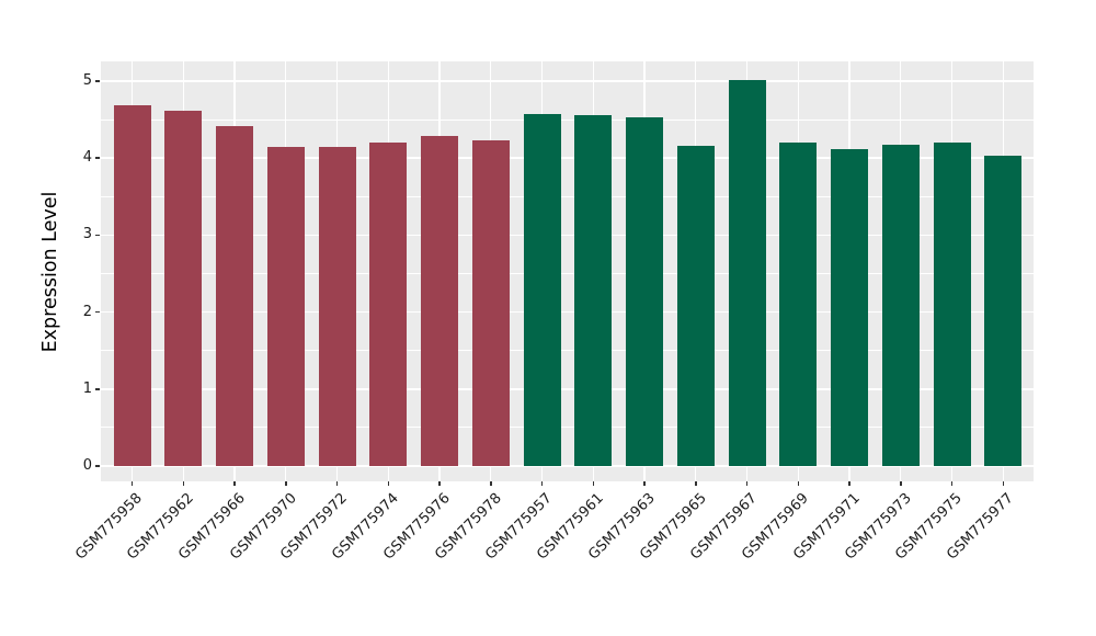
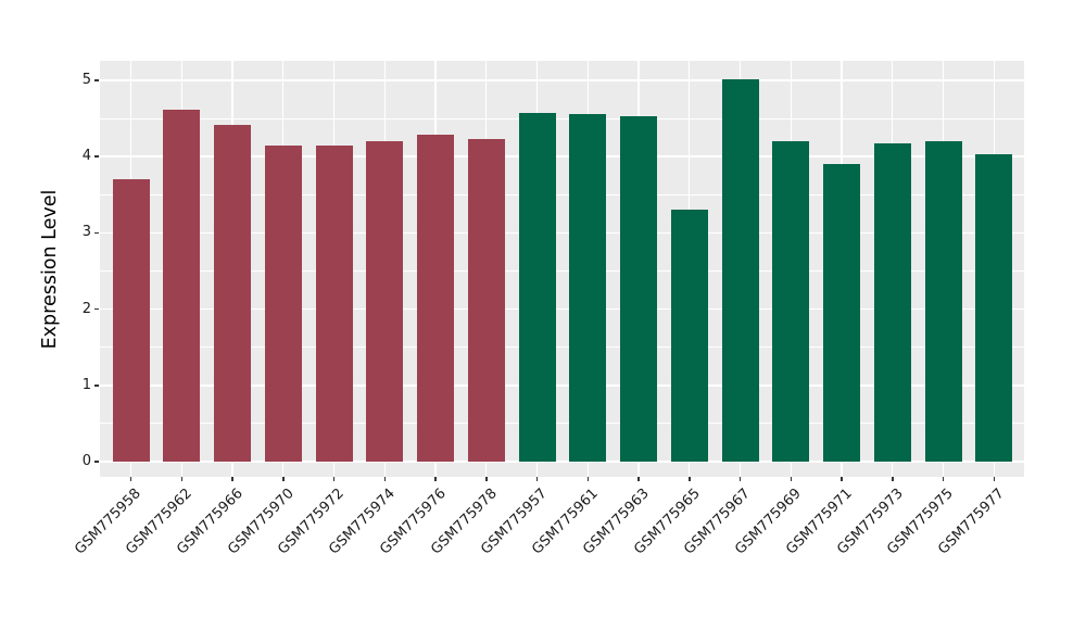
GSM775958: 4.7 -> 3.7
GSM775965: 4.2 -> 3.3
GSM775971: 4.1 -> 3.9
